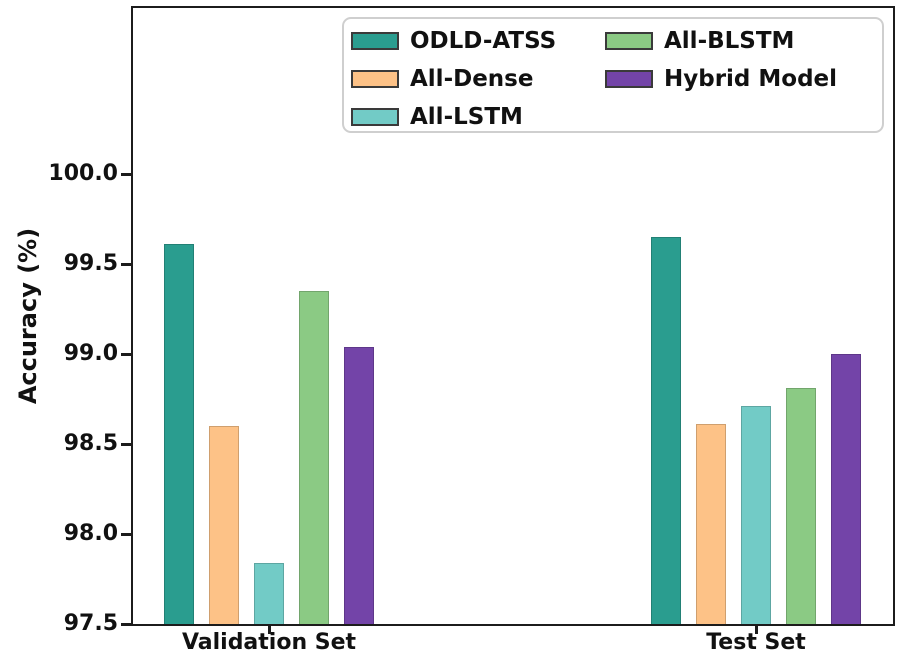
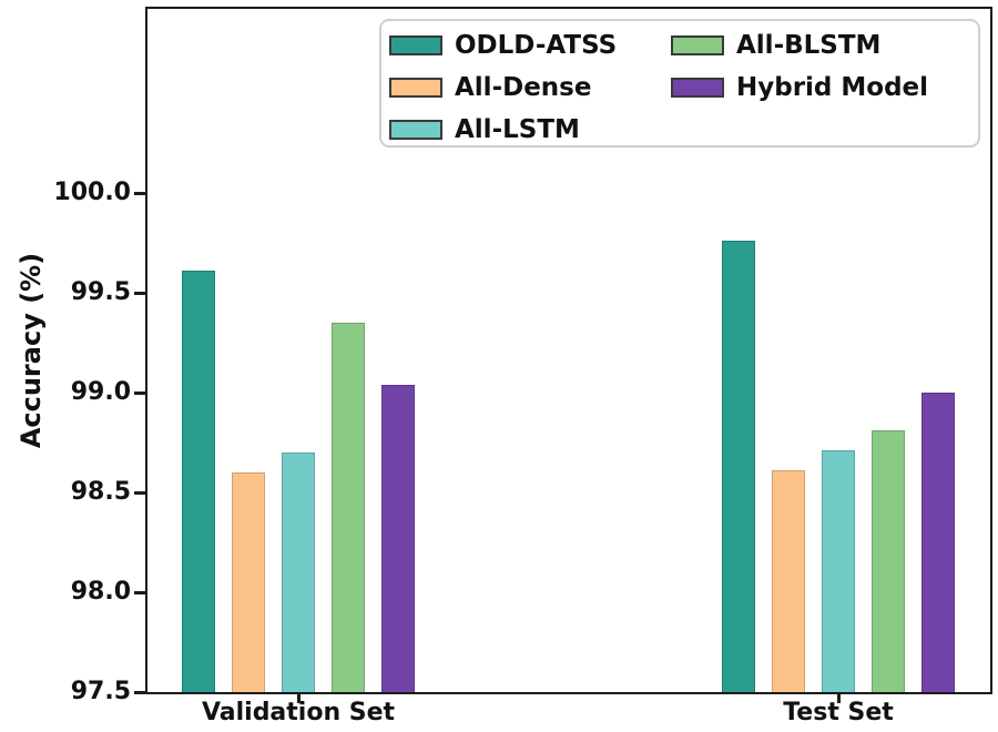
All-LSTM/Validation Set: 97.84 -> 98.70
ODLD-ATSS/Test Set: 99.65 -> 99.76
